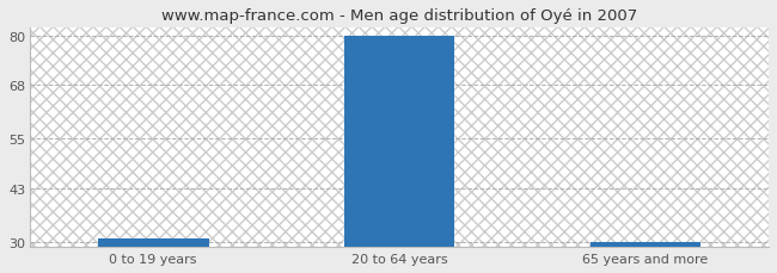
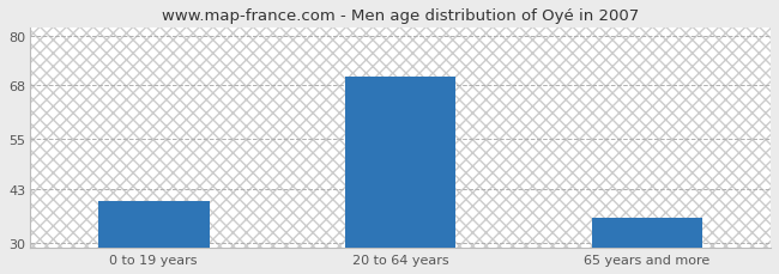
0 to 19 years: 31 -> 40
20 to 64 years: 80 -> 70
65 years and more: 30 -> 36
